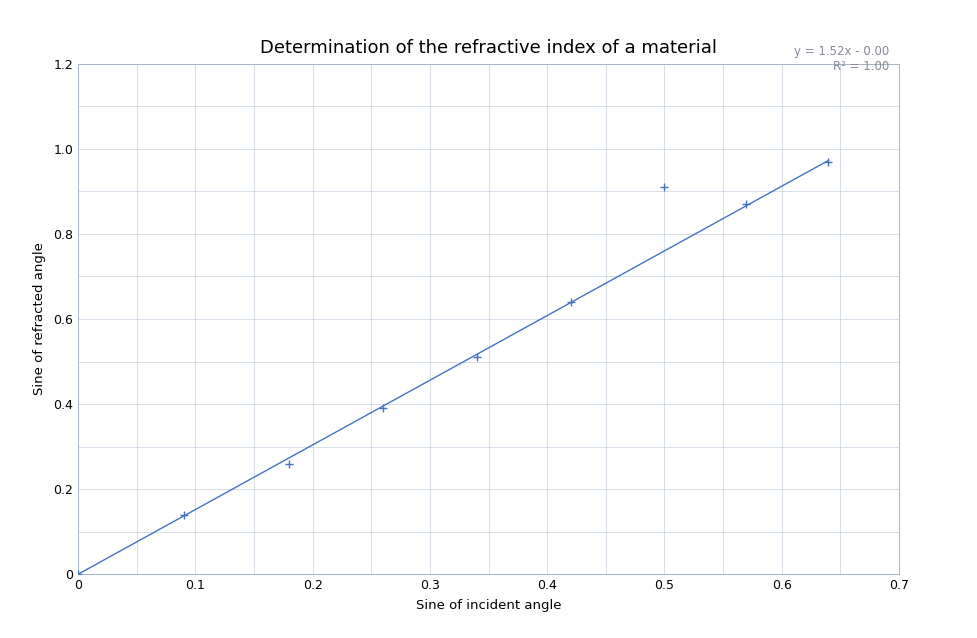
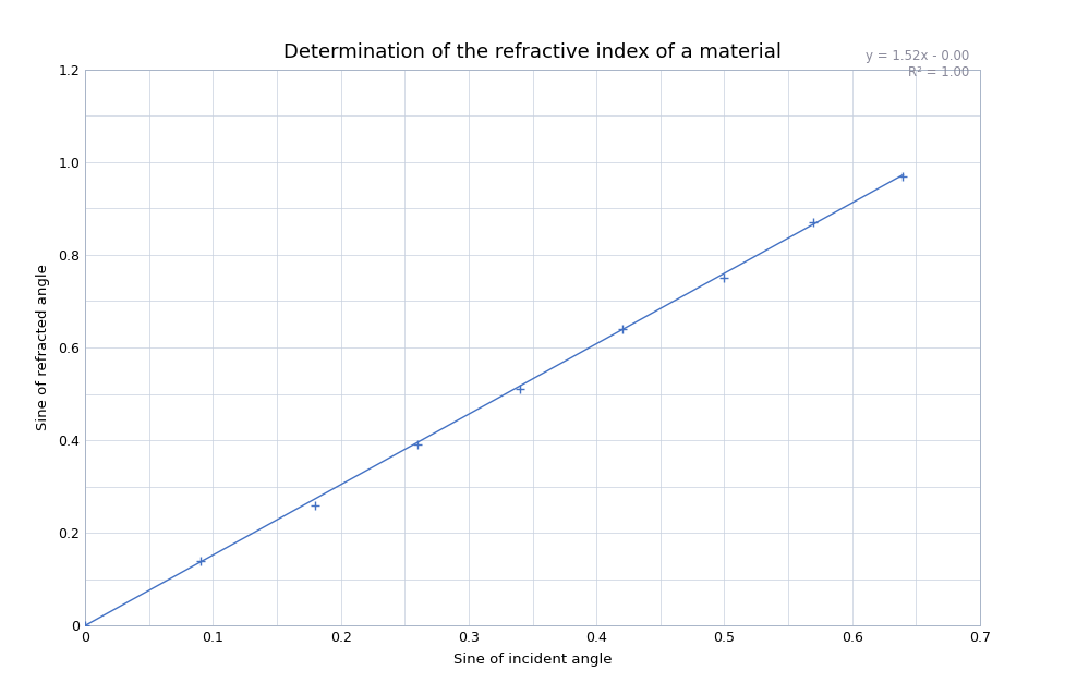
0.5: 0.91 -> 0.75
